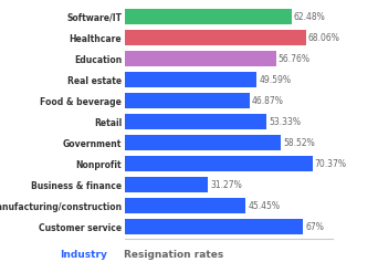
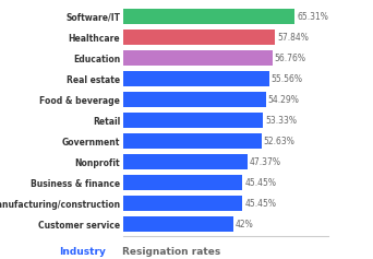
Software/IT: 62.48% -> 65.31%
Healthcare: 68.06% -> 57.84%
Real estate: 49.59% -> 55.56%
Food & beverage: 46.87% -> 54.29%
Government: 58.52% -> 52.63%
Nonprofit: 70.37% -> 47.37%
Business & finance: 31.27% -> 45.45%
Customer service: 67% -> 42%
